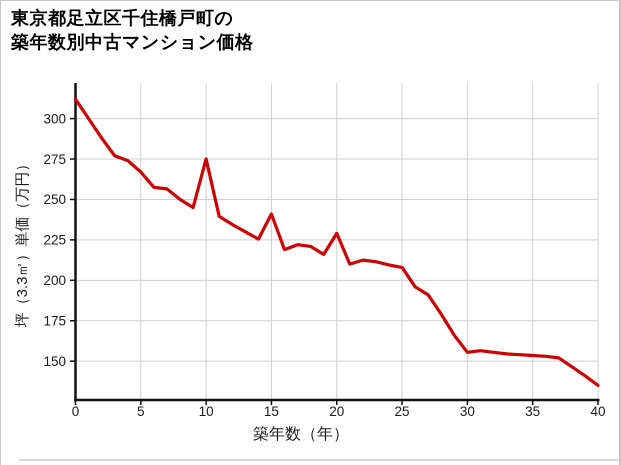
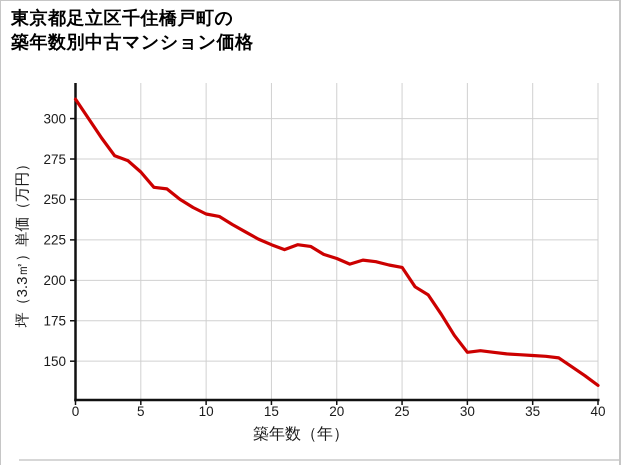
10: 275 -> 241
15: 241 -> 222
20: 229 -> 214
